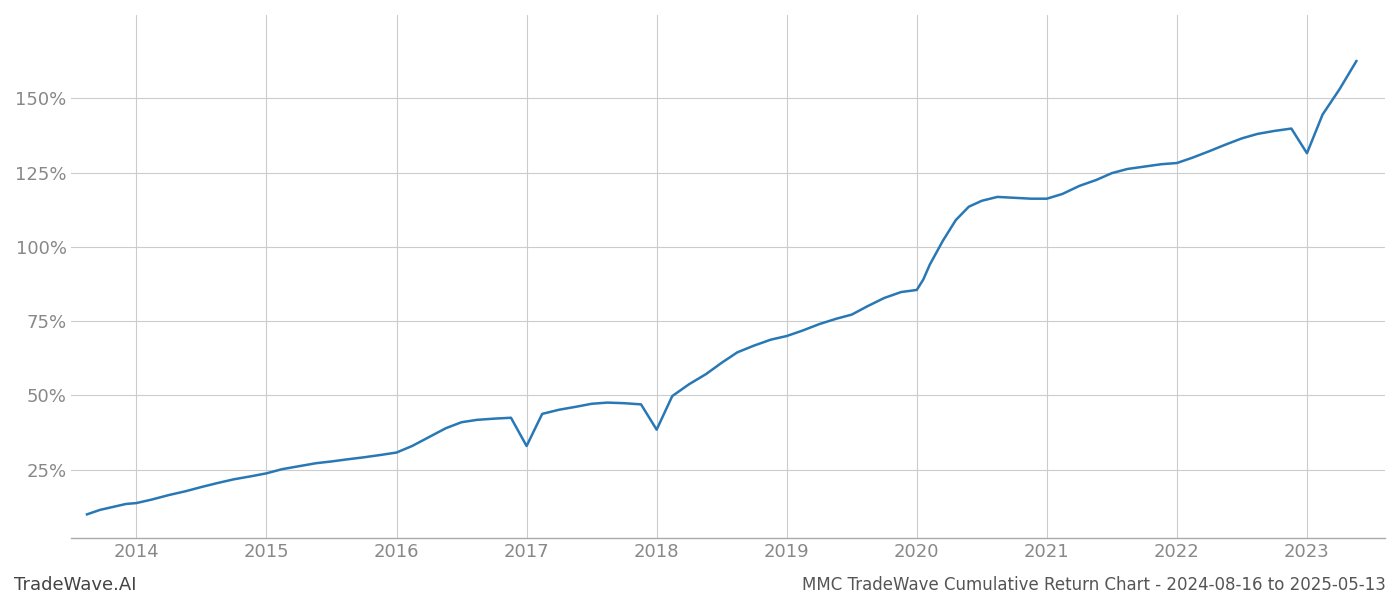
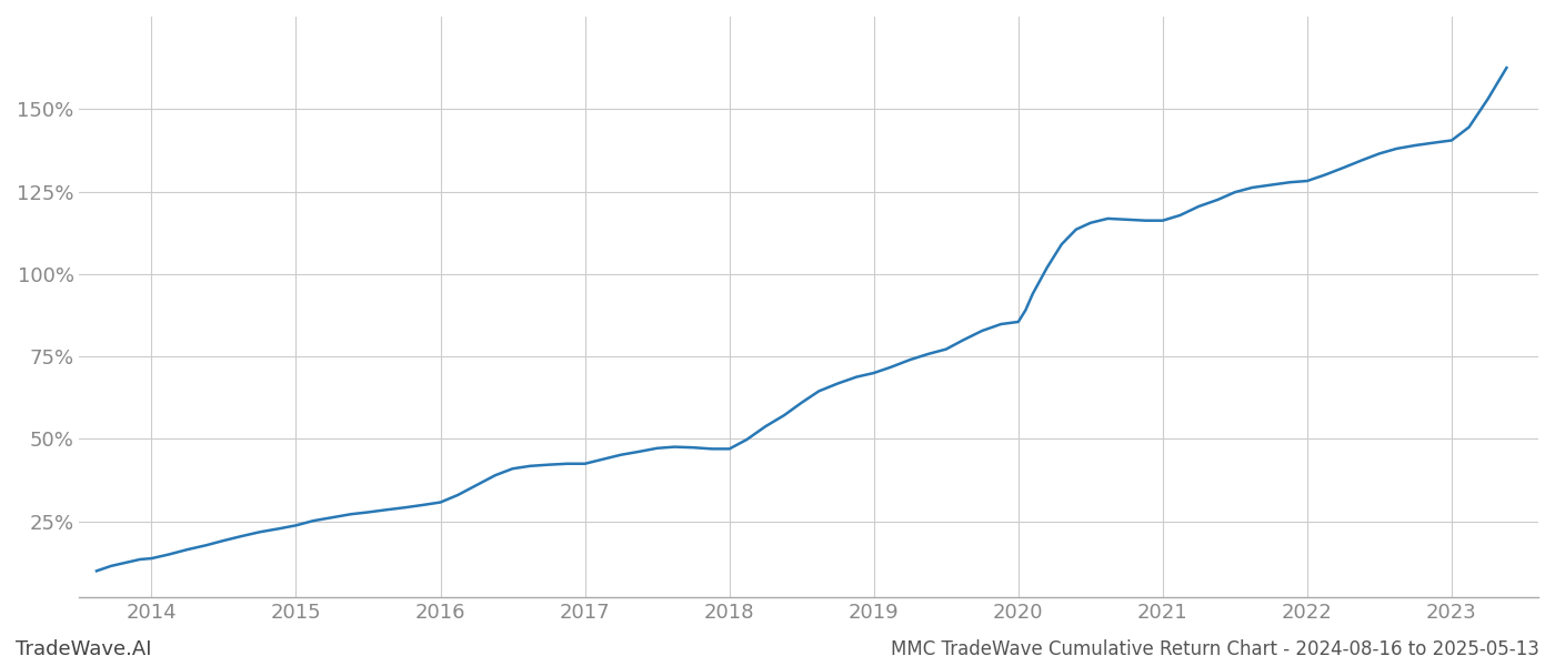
2017: 33.0% -> 42.5%
2018: 38.5% -> 47.0%
2023: 131.5% -> 140.5%
